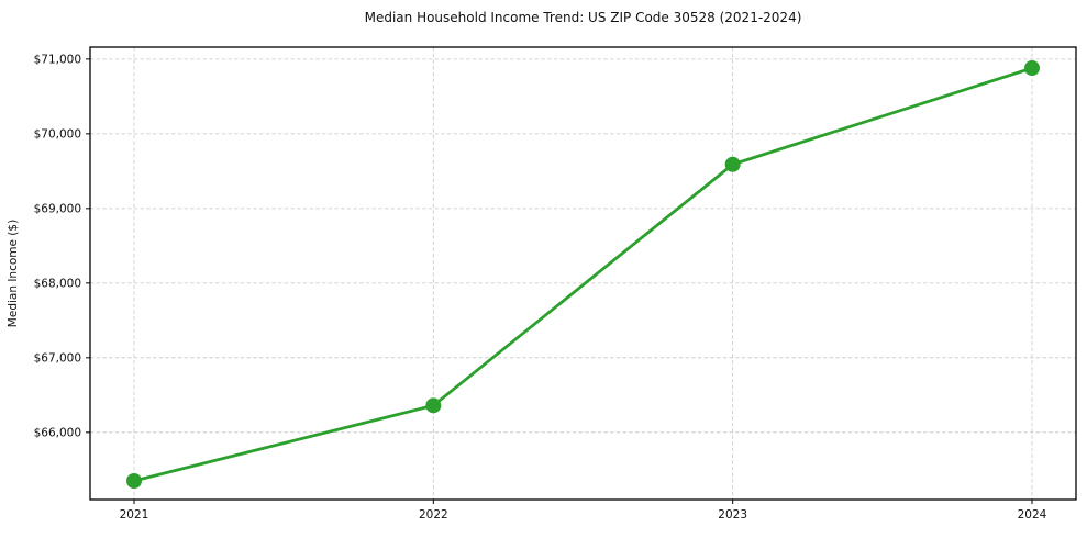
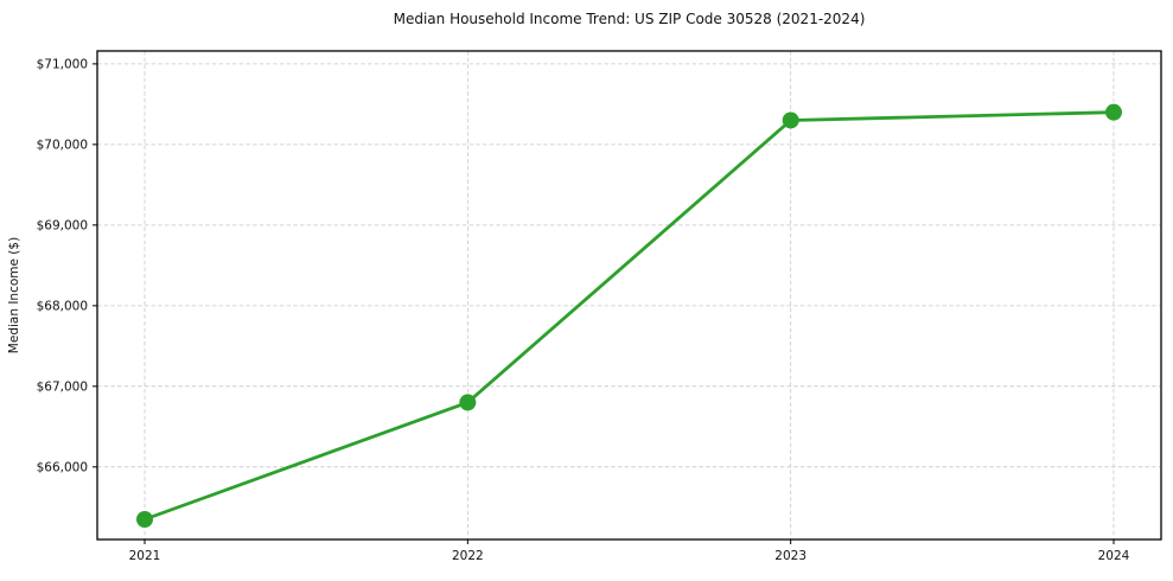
2022: $66400 -> $66800
2023: $69600 -> $70300
2024: $70900 -> $70400
